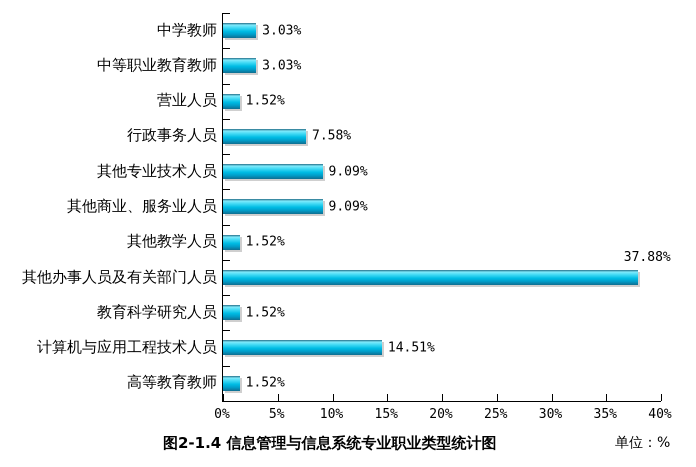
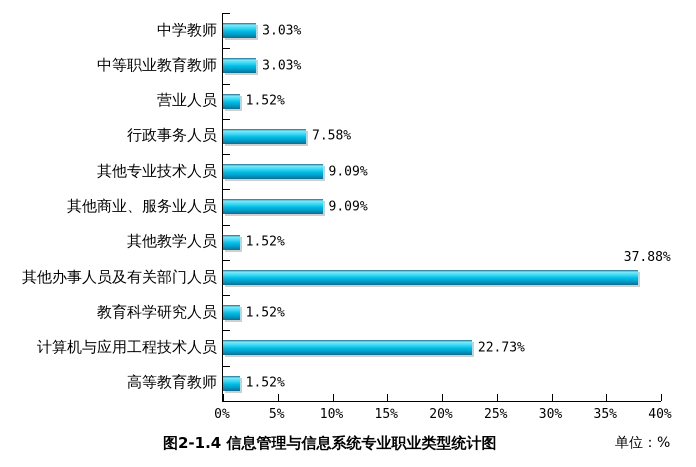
计算机与应用工程技术人员: 14.51% -> 22.73%
